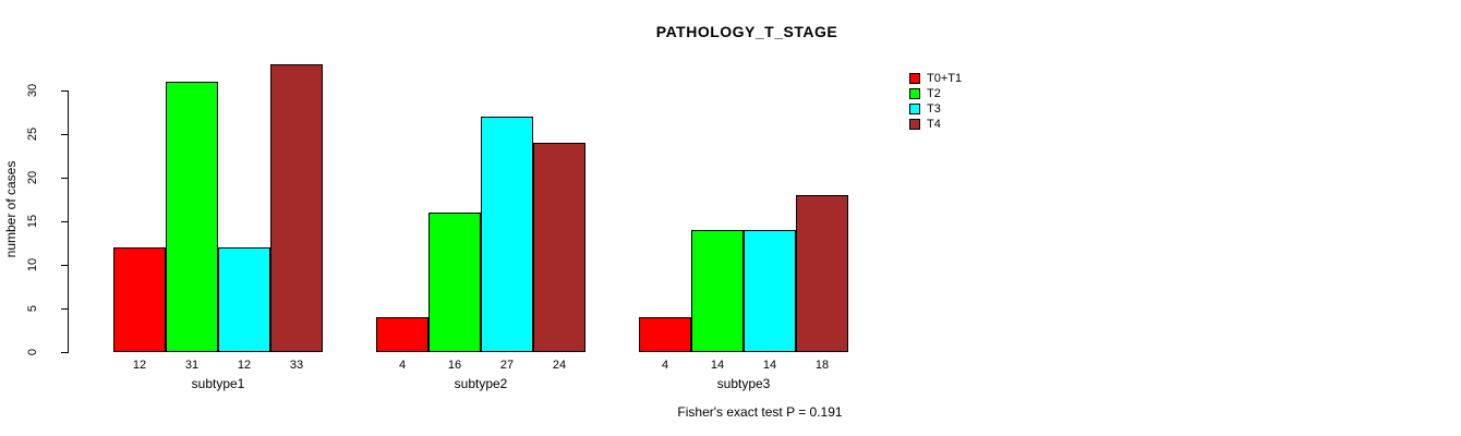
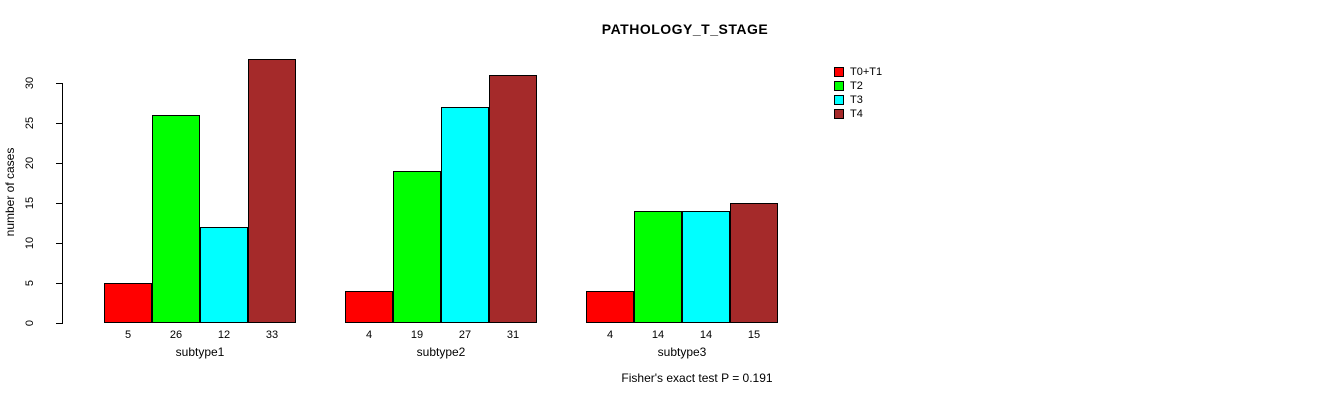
T0+T1/subtype1: 12 -> 5
T2/subtype1: 31 -> 26
T2/subtype2: 16 -> 19
T4/subtype2: 24 -> 31
T4/subtype3: 18 -> 15
